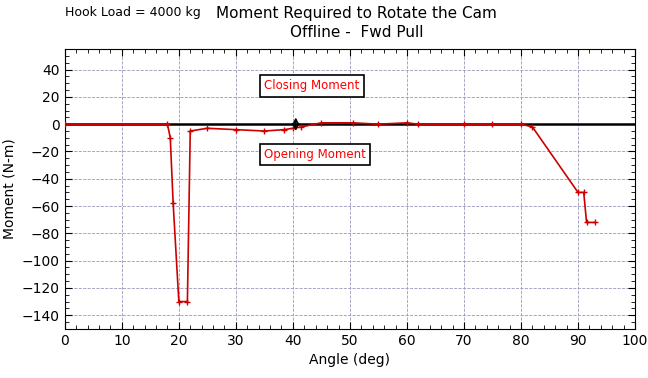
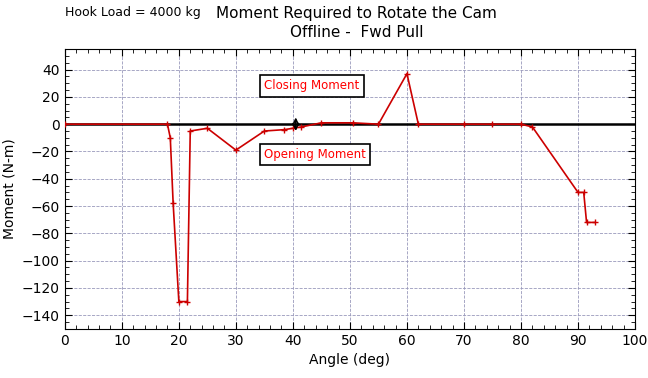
30: -4 -> -19
60: 1 -> 37
